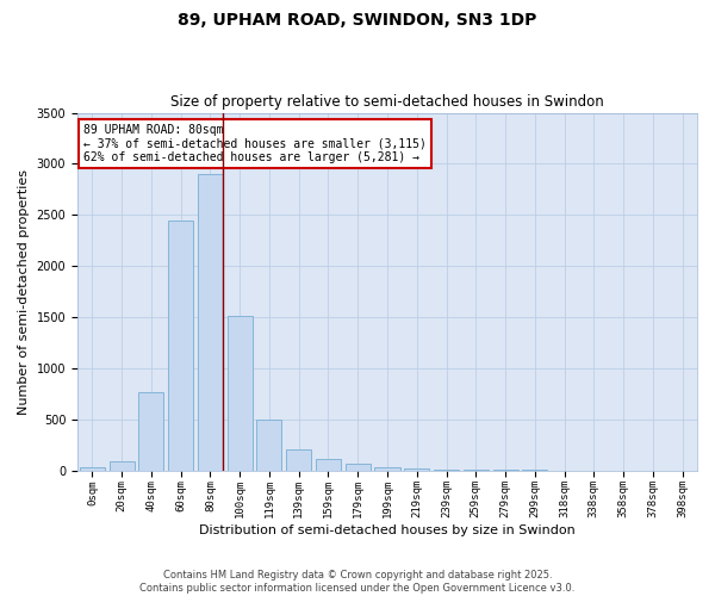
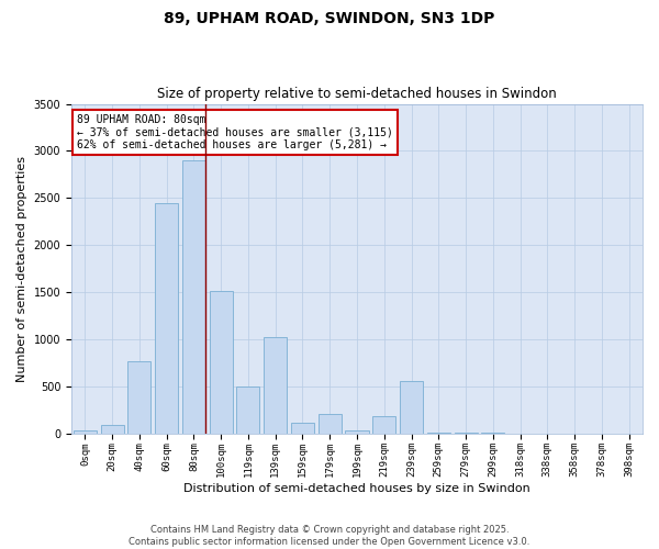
139sqm: 210 -> 1020
179sqm: 60 -> 200
219sqm: 20 -> 180
239sqm: 0 -> 560
